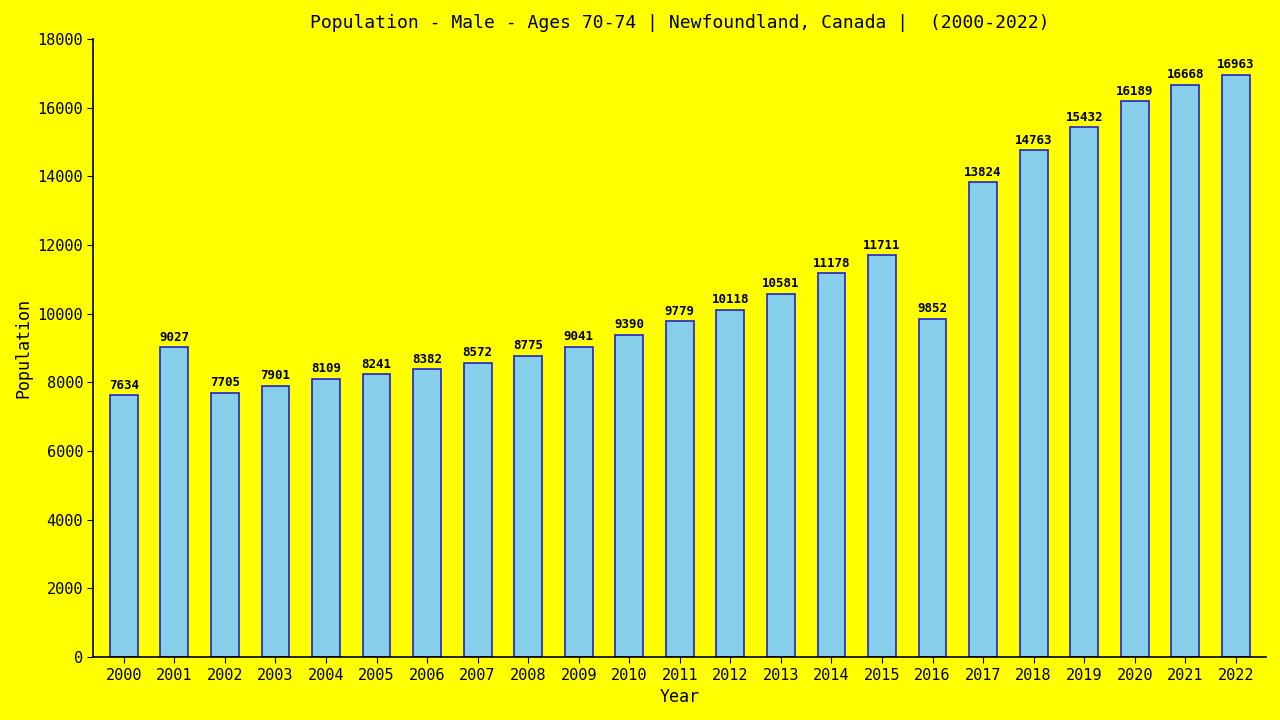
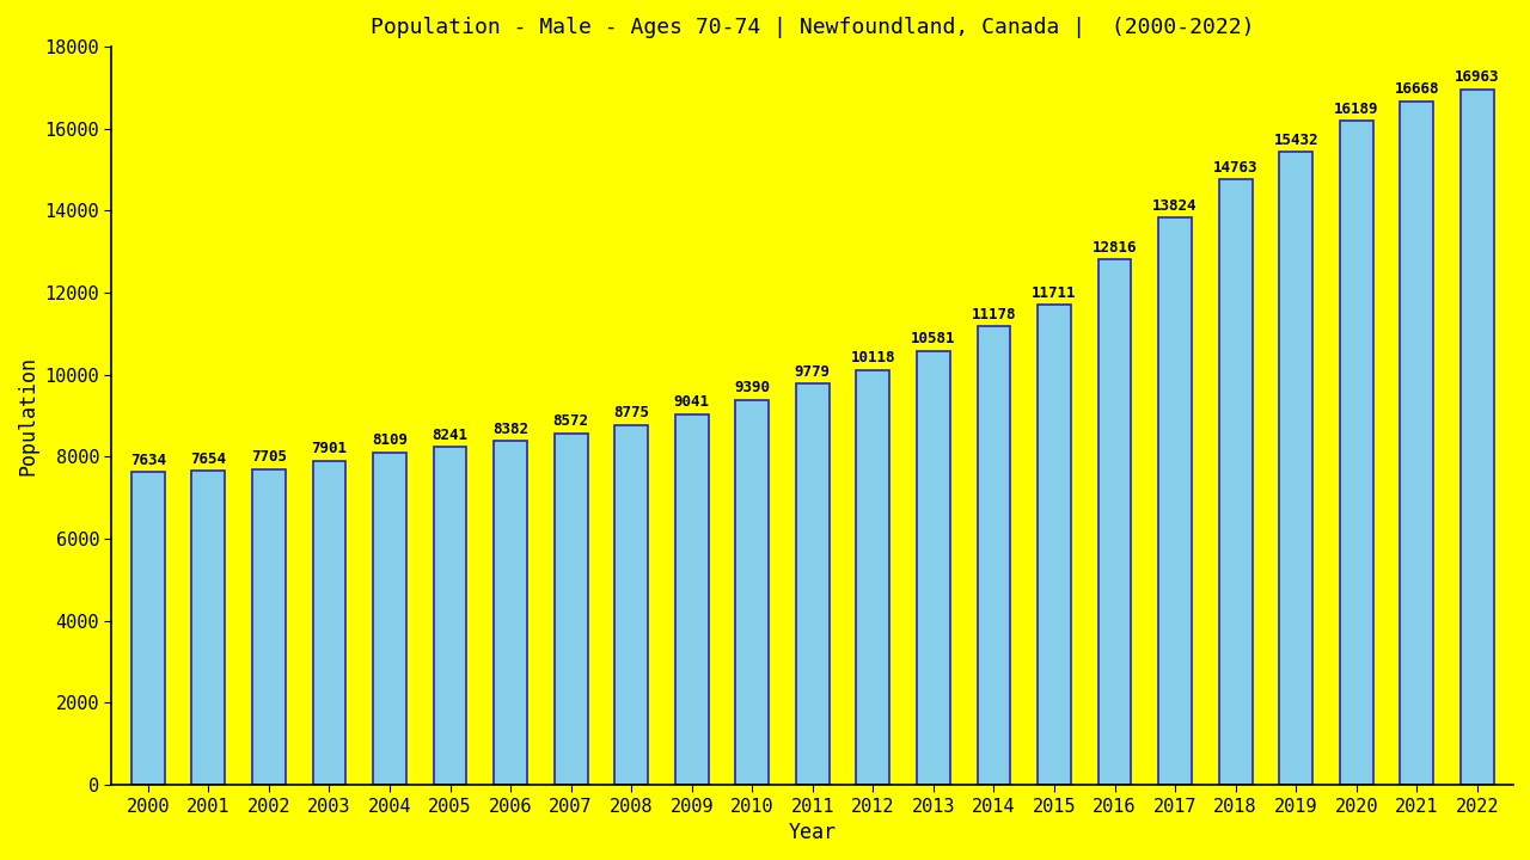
2001: 9027 -> 7654
2016: 9852 -> 12816
